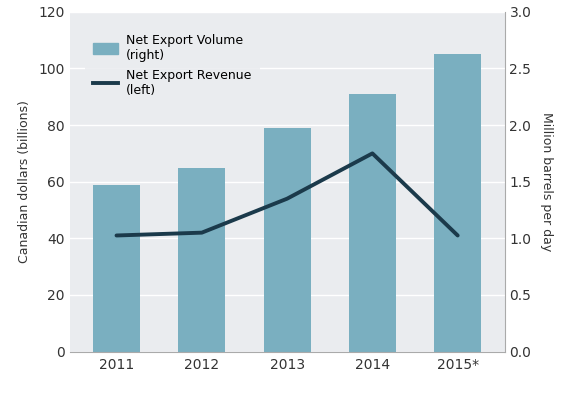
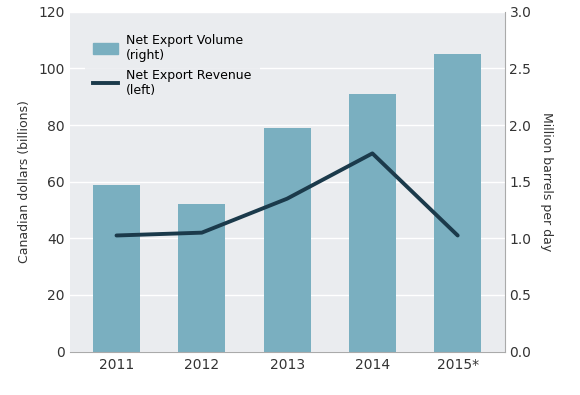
Net Export Volume (right)/2012: 65 -> 52
